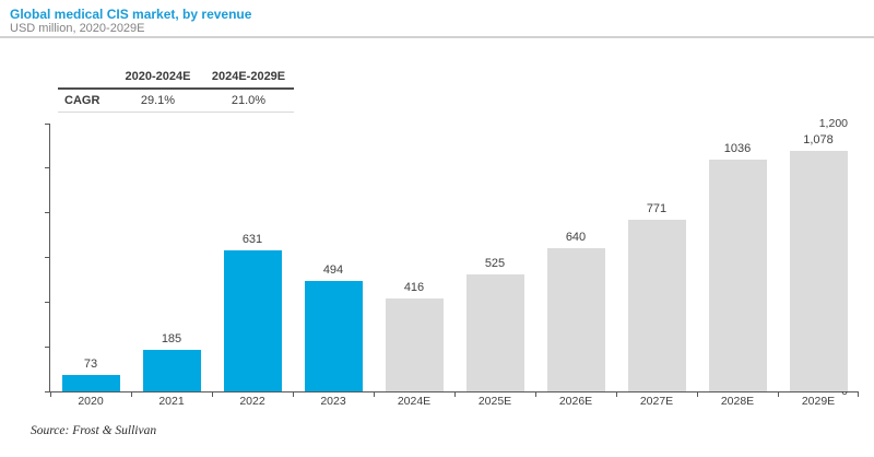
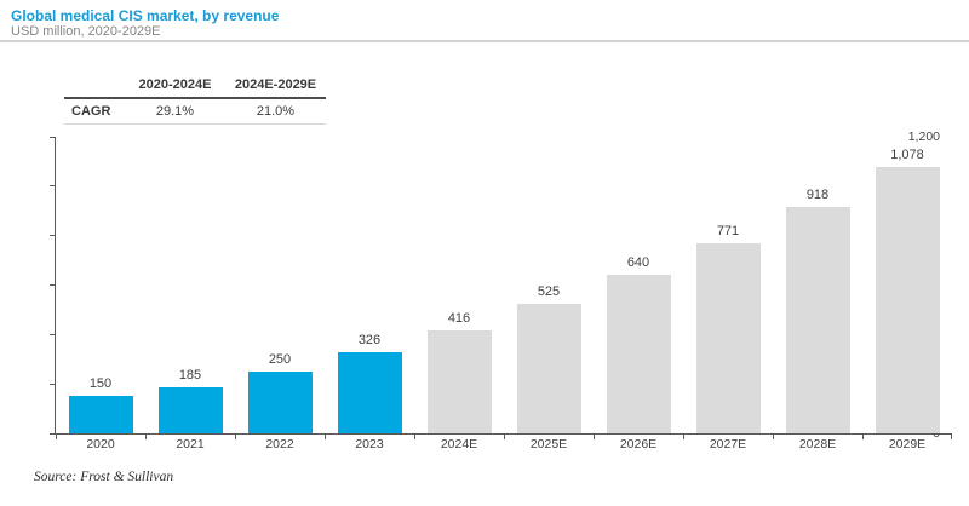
2020: 73 -> 150
2022: 631 -> 250
2023: 494 -> 326
2028E: 1036 -> 918
